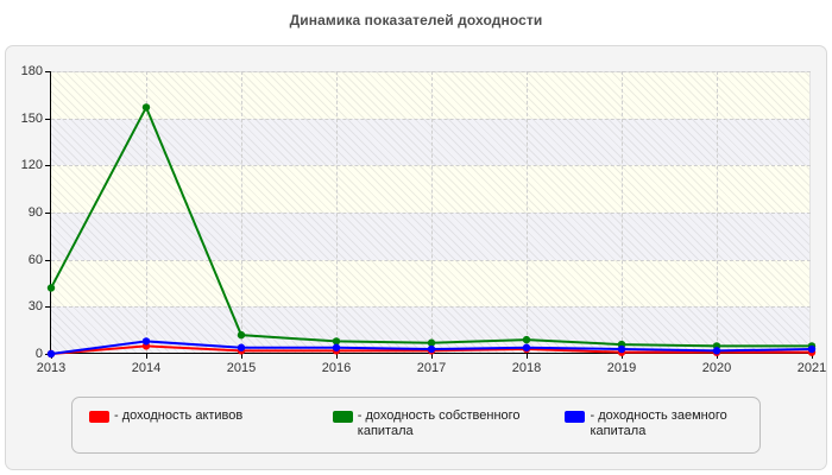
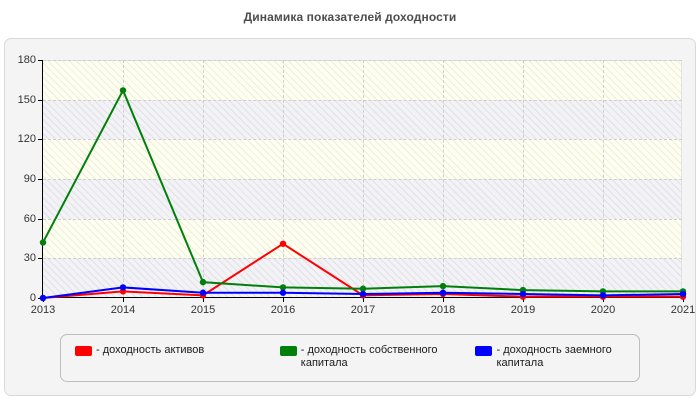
- доходность активов/2016: 2 -> 41
